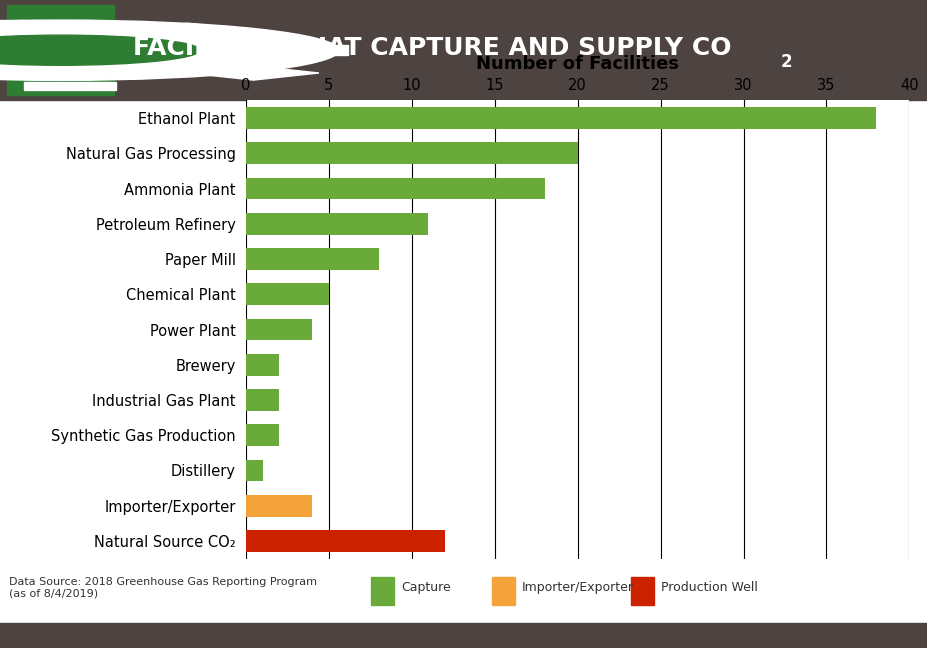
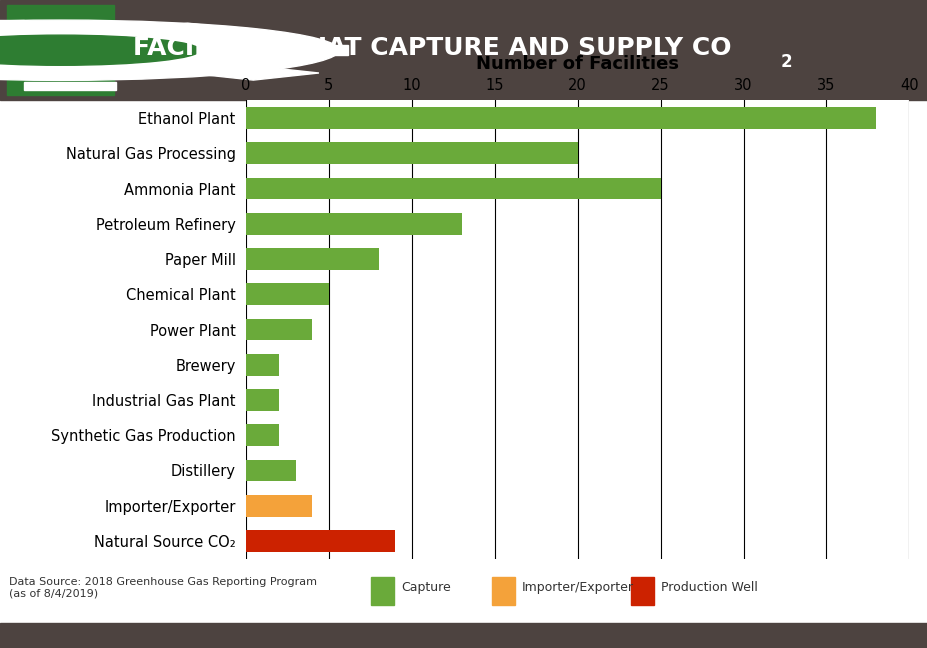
Ammonia Plant: 18 -> 25
Petroleum Refinery: 11 -> 13
Distillery: 1 -> 3
Natural Source CO₂: 12 -> 9
